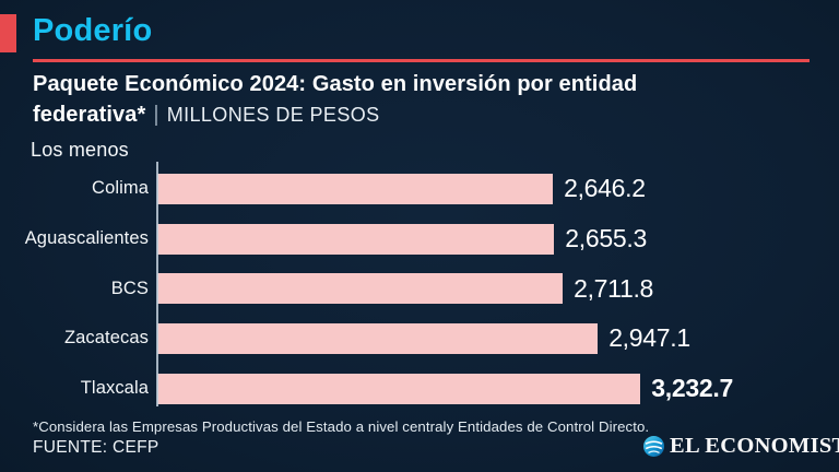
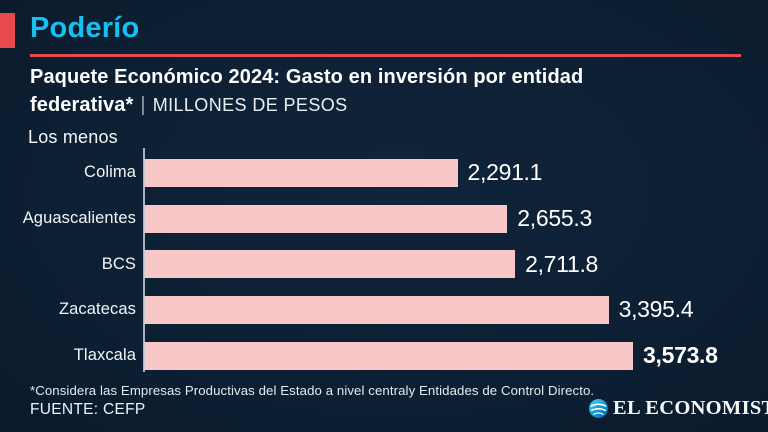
Colima: 2,646.2 -> 2,291.1
Zacatecas: 2,947.1 -> 3,395.4
Tlaxcala: 3,232.7 -> 3,573.8
